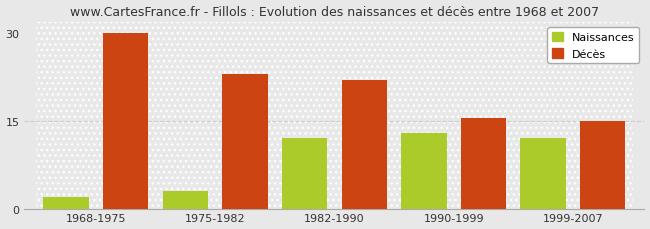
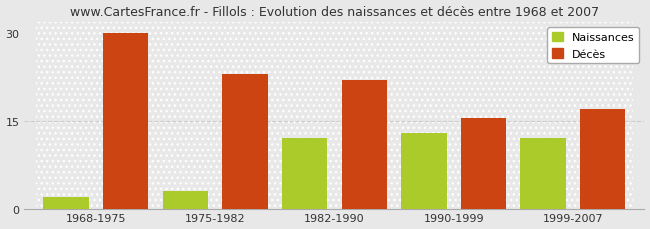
Décès/1999-2007: 15.0 -> 17.0
